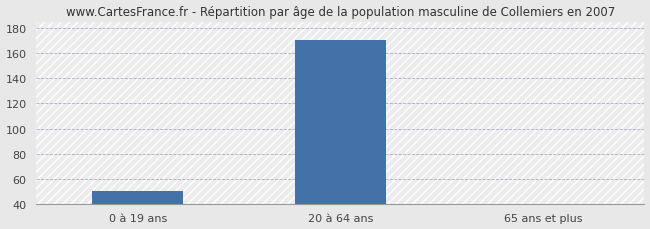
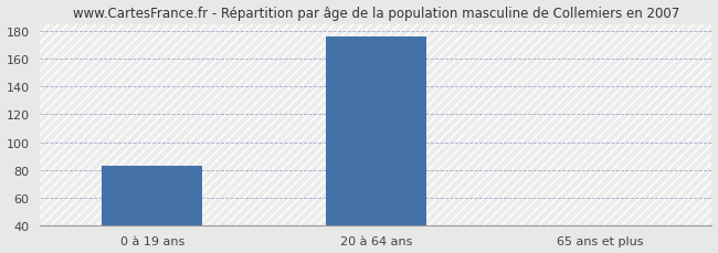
0 à 19 ans: 51 -> 83
20 à 64 ans: 170 -> 176
